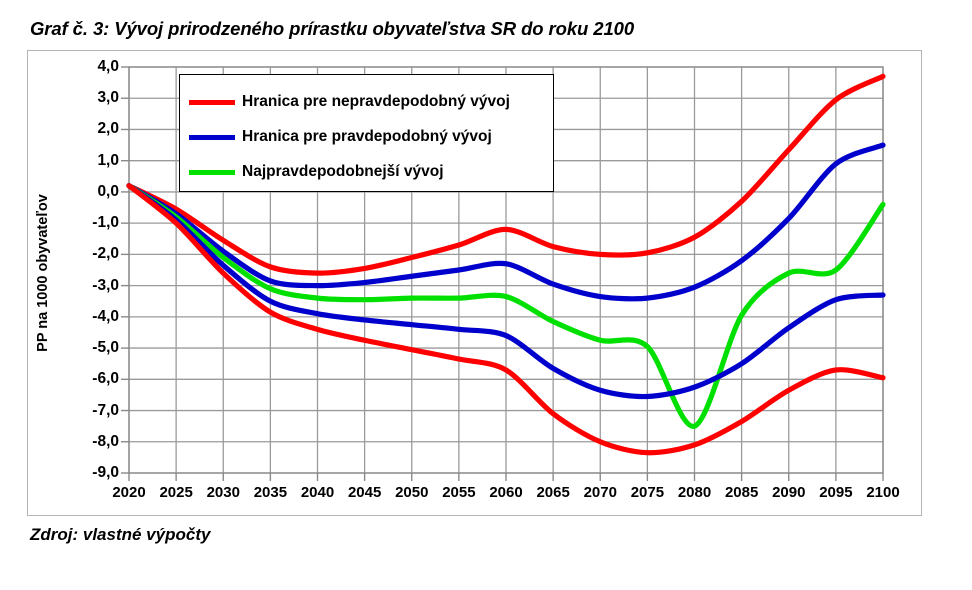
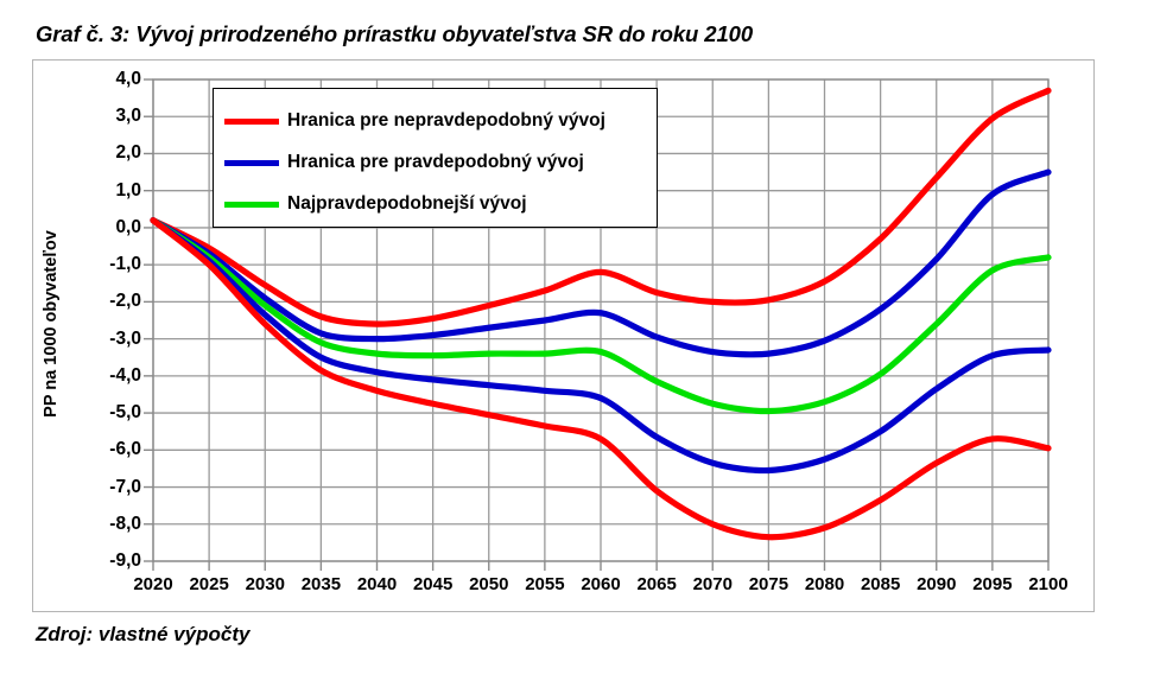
Najpravdepodobnejší vývoj/2080: -7,5 -> -4,7
Najpravdepodobnejší vývoj/2095: -2,5 -> -1,1
Najpravdepodobnejší vývoj/2100: -0,4 -> -0,8
